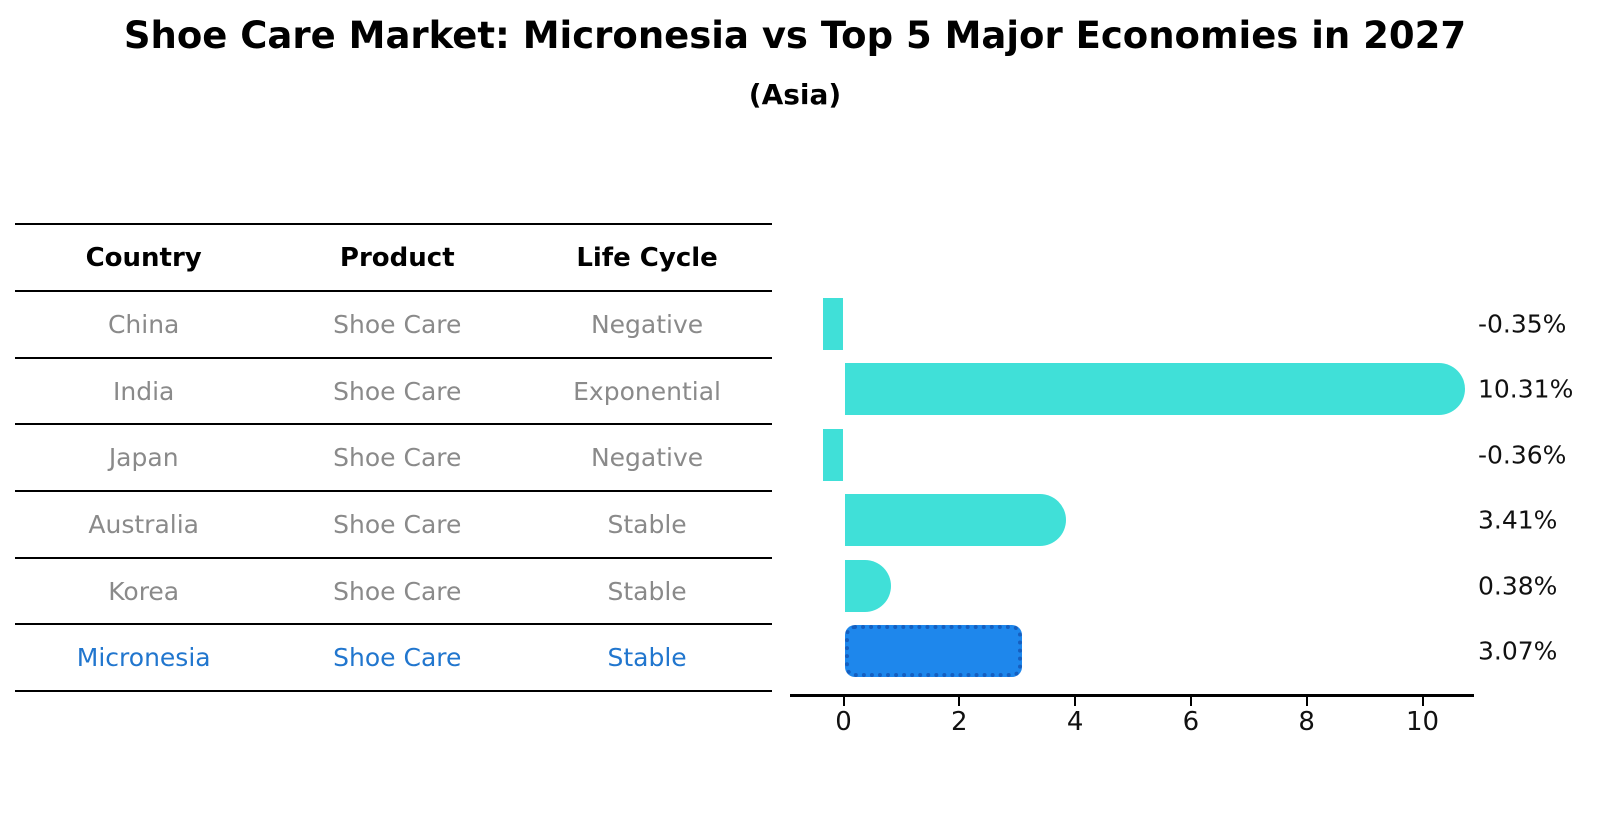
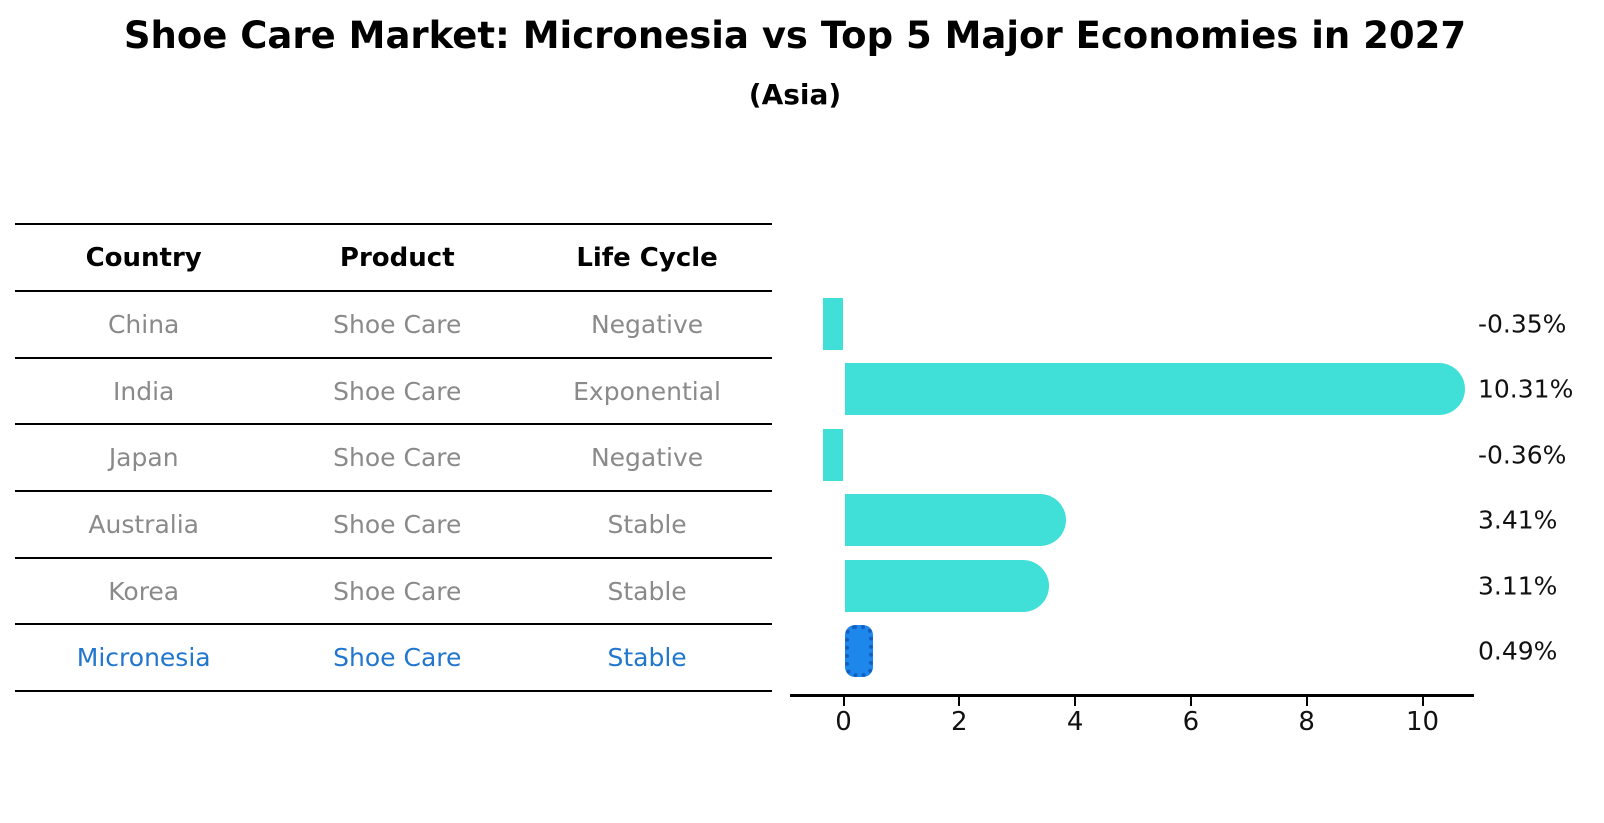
Korea: 0.38% -> 3.11%
Micronesia: 3.07% -> 0.49%
